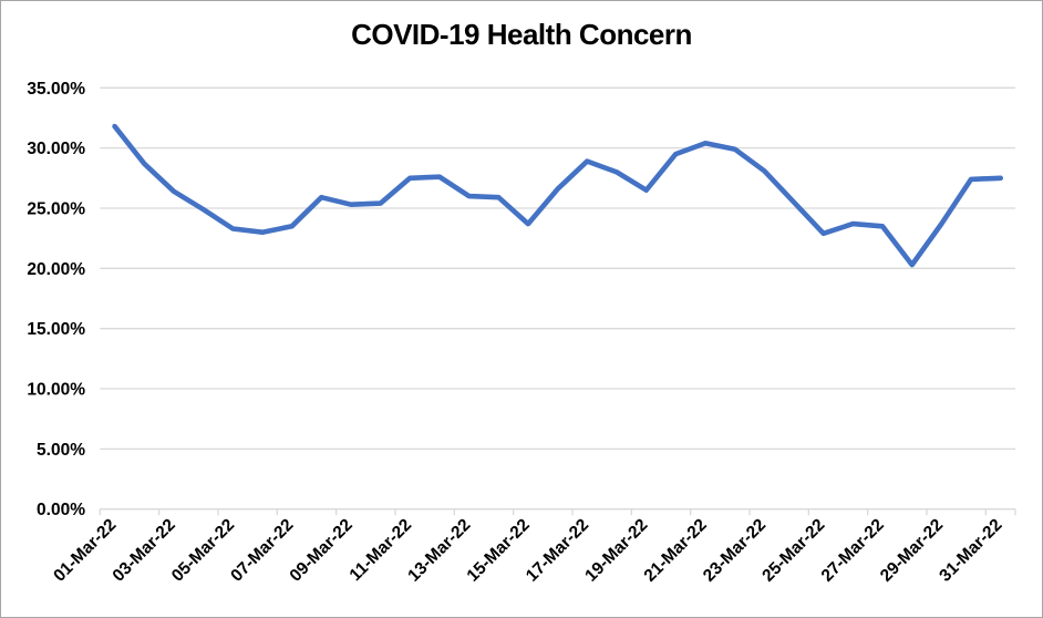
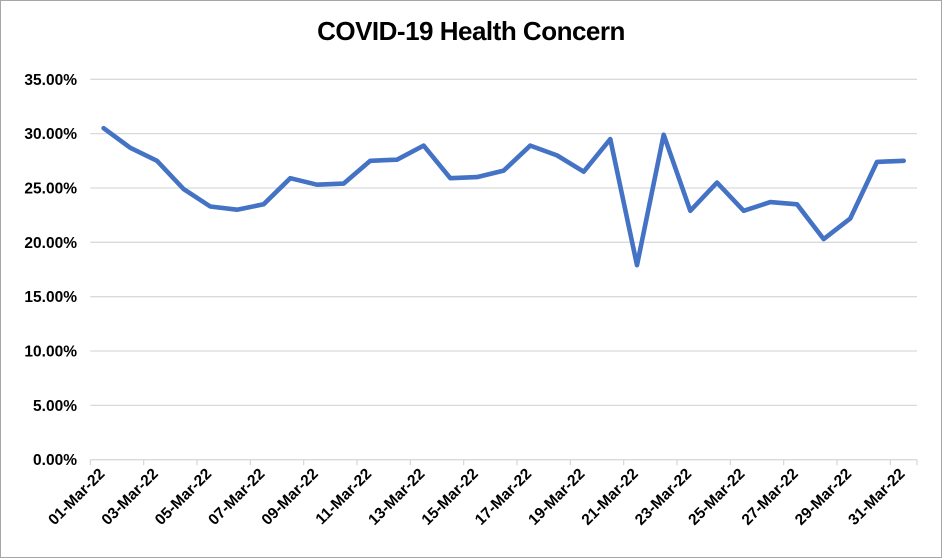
01-Mar-22: 31.8% -> 30.5%
03-Mar-22: 26.4% -> 27.5%
13-Mar-22: 26.0% -> 28.9%
15-Mar-22: 23.7% -> 26.0%
21-Mar-22: 30.4% -> 17.9%
23-Mar-22: 28.1% -> 22.9%
29-Mar-22: 23.7% -> 22.2%
